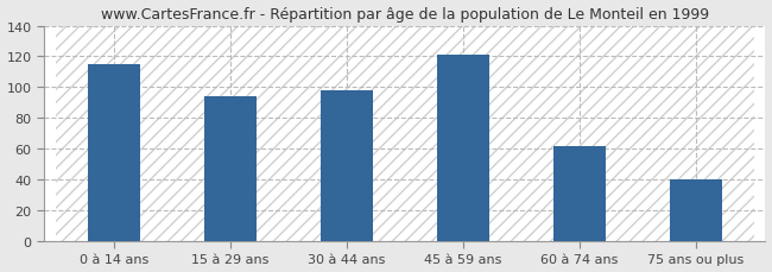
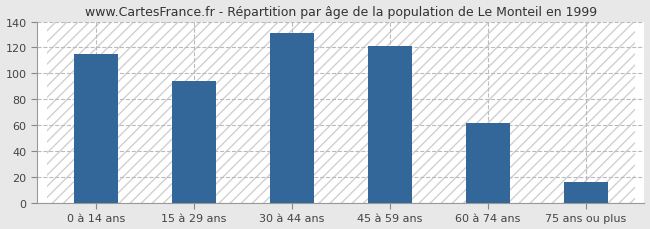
30 à 44 ans: 98 -> 131
75 ans ou plus: 40 -> 16
